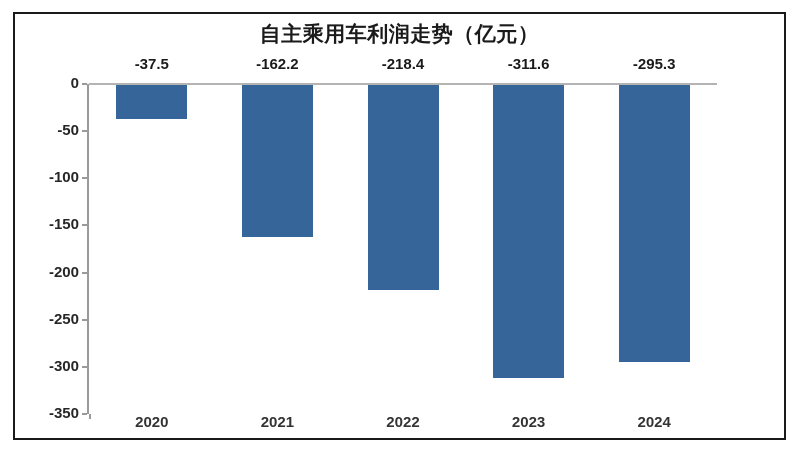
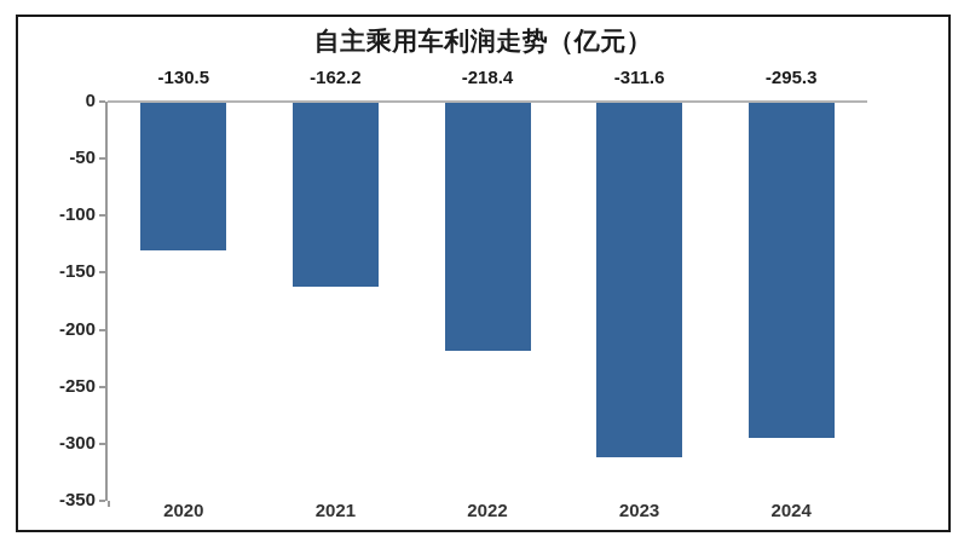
2020: -37.5 -> -130.5
